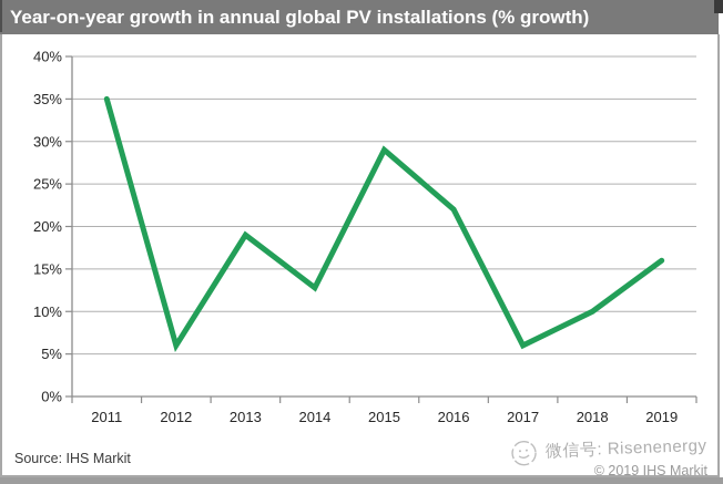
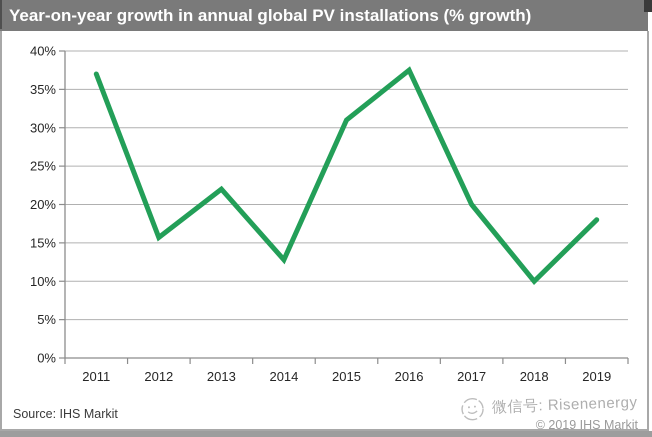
2011: 35% -> 37%
2012: 6% -> 16%
2013: 19% -> 22%
2015: 29% -> 31%
2016: 22% -> 38%
2017: 6% -> 20%
2019: 16% -> 18%
